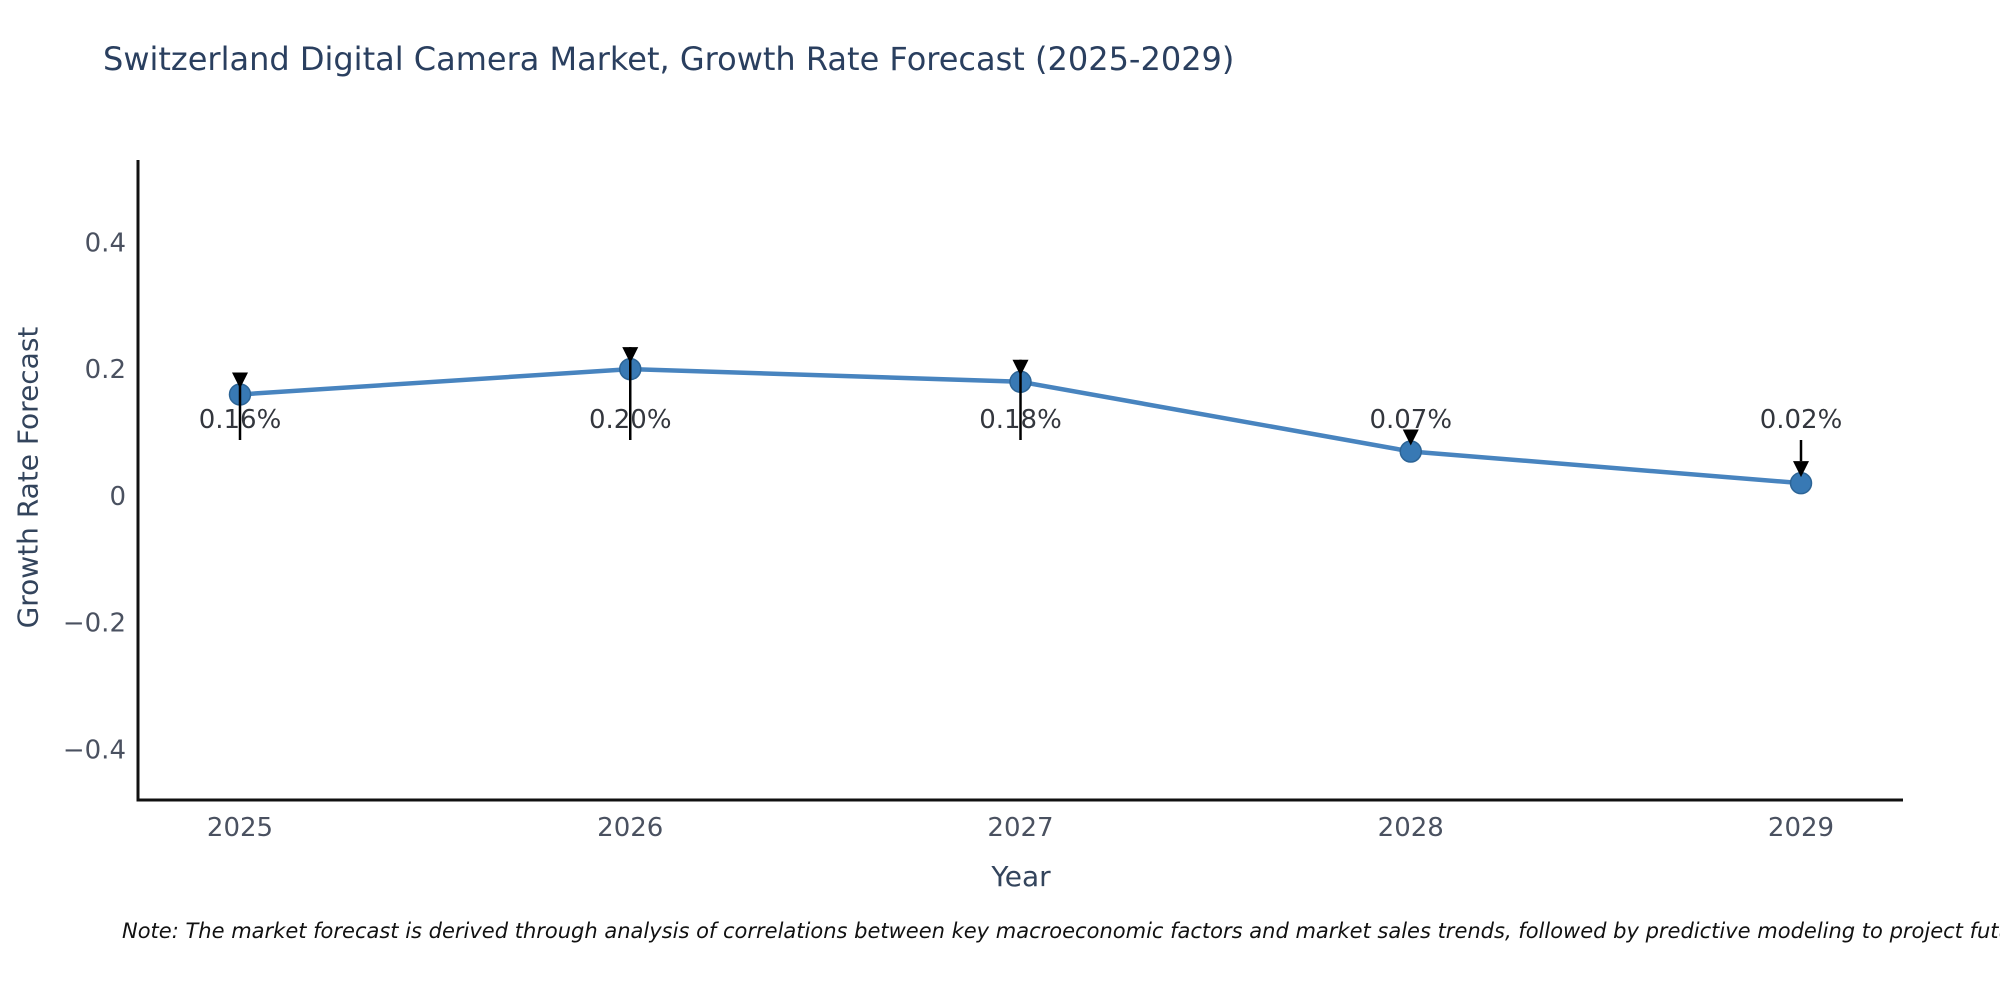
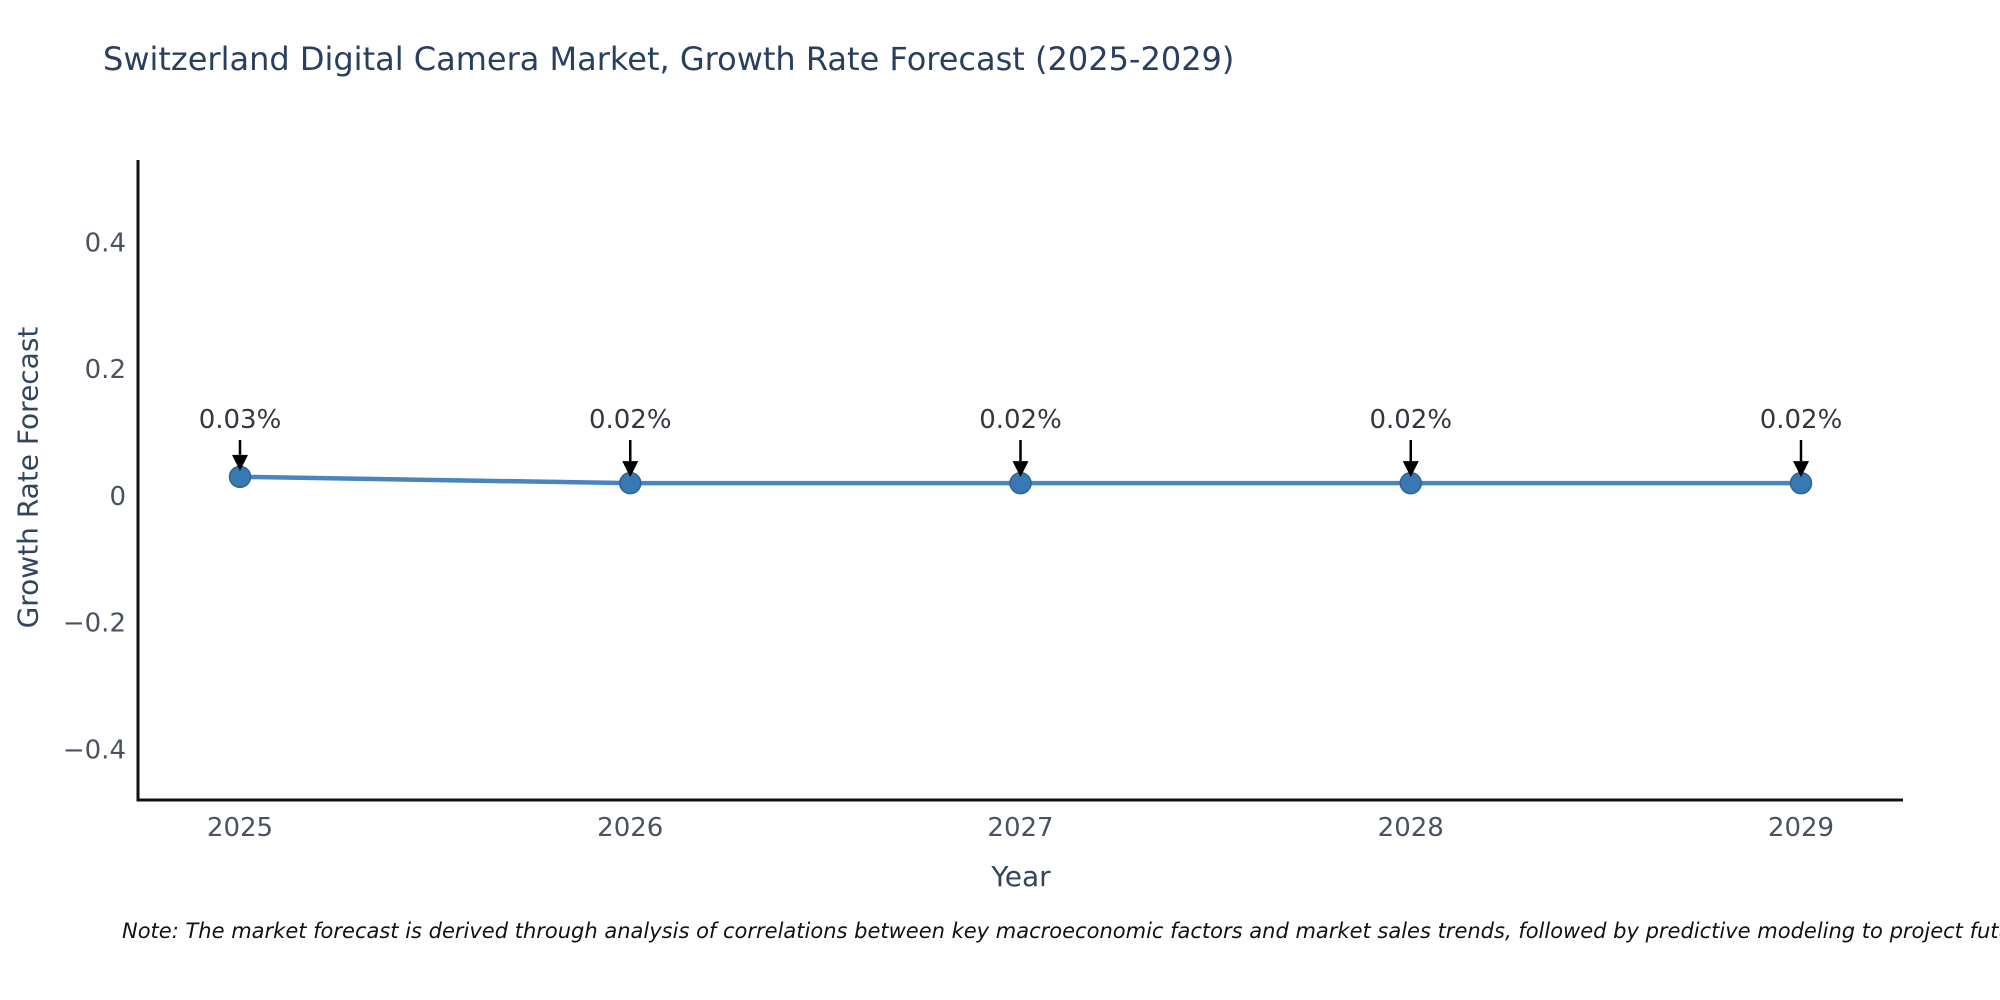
2025: 0.16% -> 0.03%
2026: 0.20% -> 0.02%
2027: 0.18% -> 0.02%
2028: 0.07% -> 0.02%
